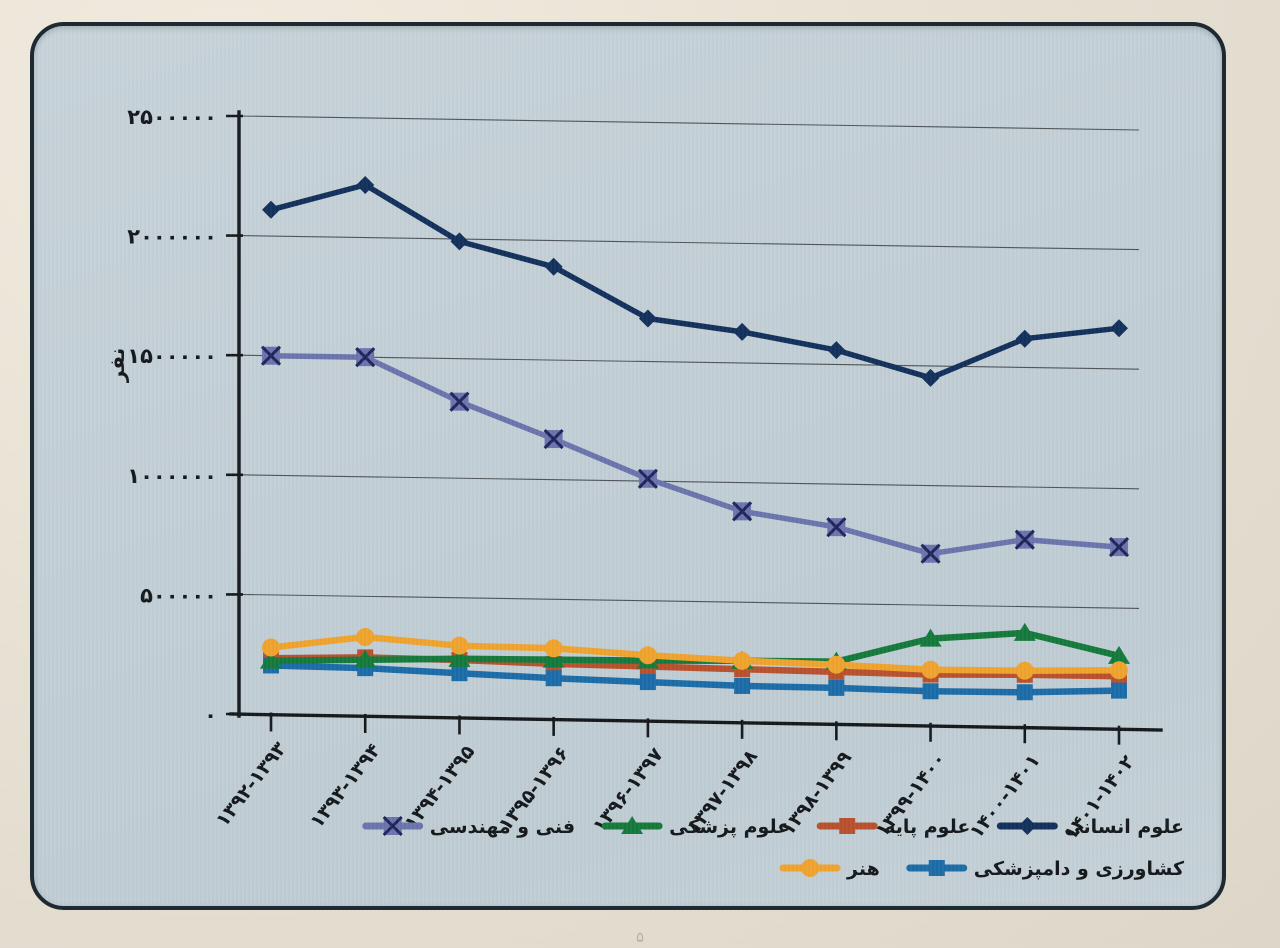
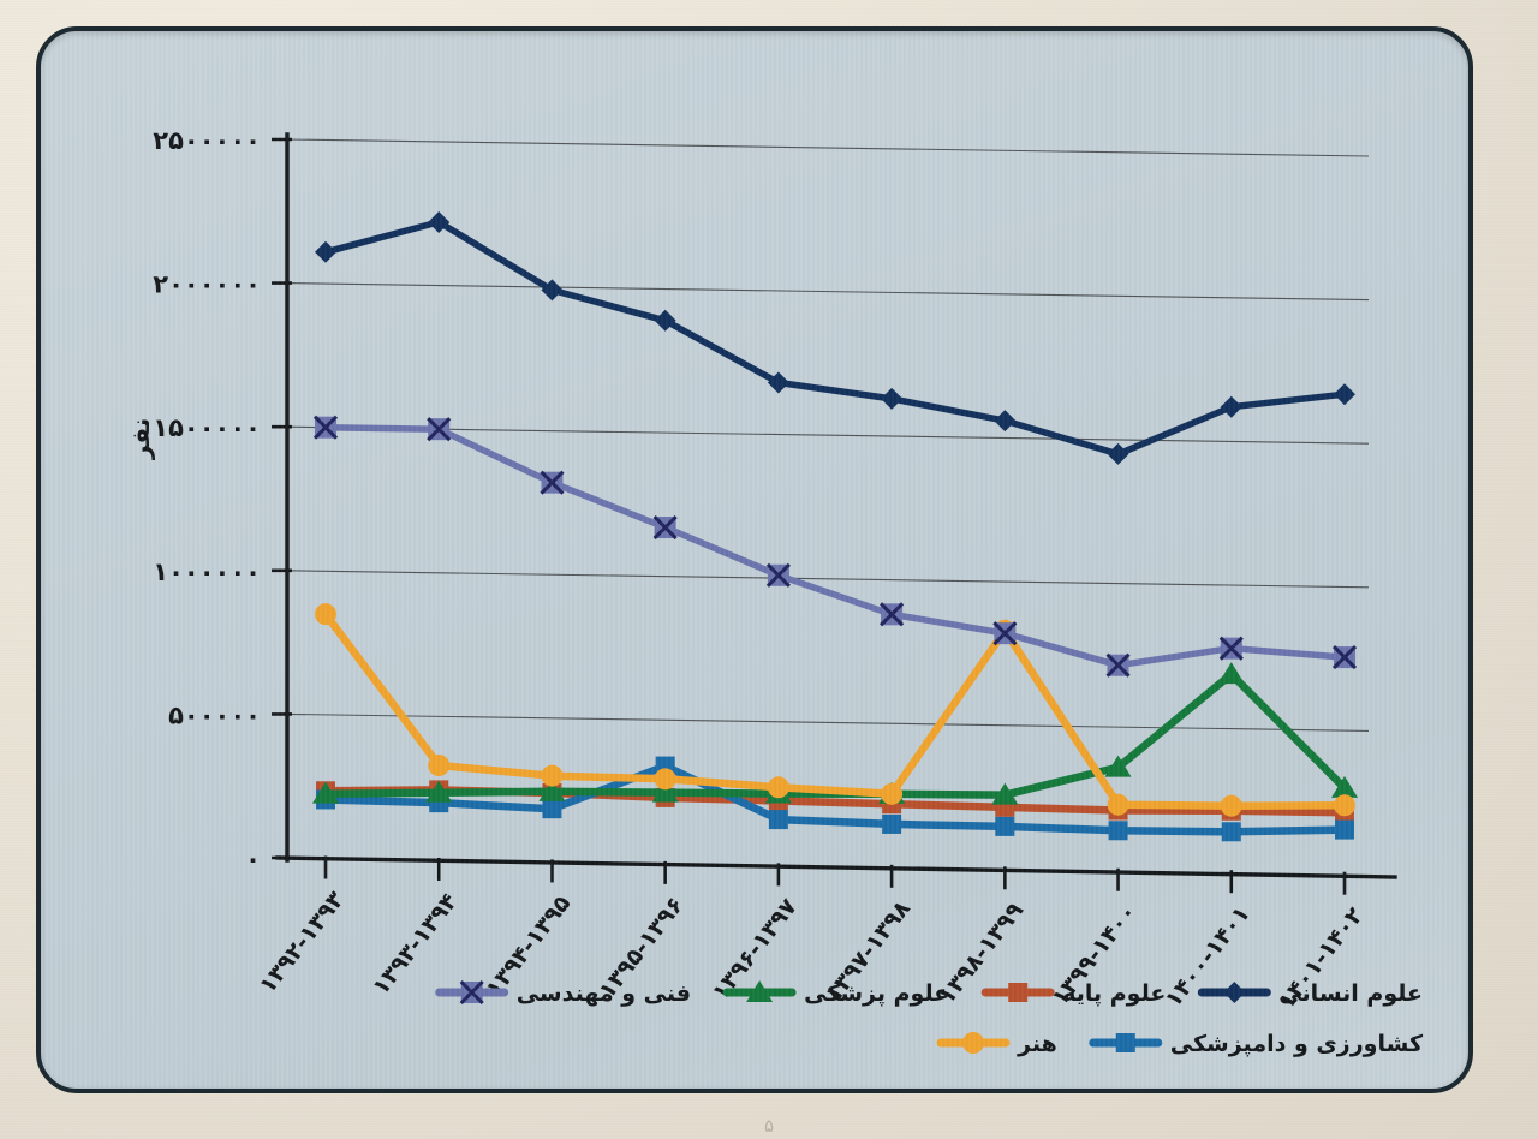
هنر/۱۳۹۲-۱۳۹۳: 280000 -> 850000
کشاورزی و دامپزشکی/۱۳۹۵-۱۳۹۶: 170000 -> 340000
هنر/۱۳۹۸-۱۳۹۹: 240000 -> 830000
علوم پزشکی/۱۴۰۰-۱۴۰۱: 390000 -> 690000
